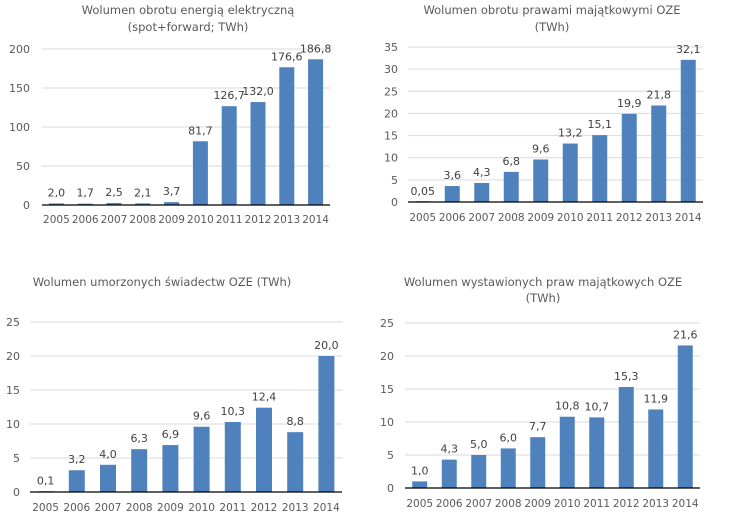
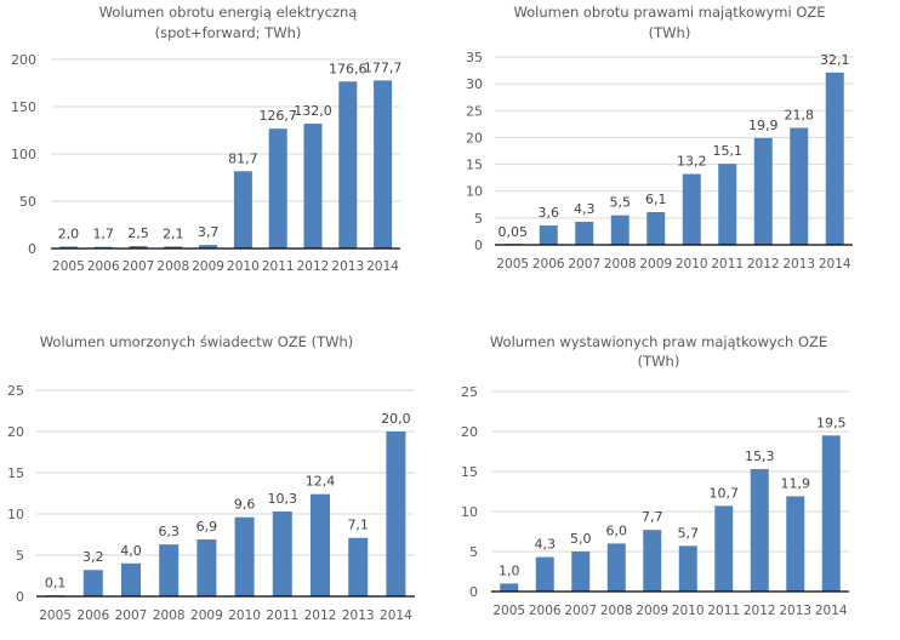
Wolumen obrotu energią elektryczną/2014: 186,8 -> 177,7
Wolumen obrotu prawami majątkowymi OZE/2008: 6,8 -> 5,5
Wolumen obrotu prawami majątkowymi OZE/2009: 9,6 -> 6,1
Wolumen umorzonych świadectw OZE (TWh)/2013: 8,8 -> 7,1
Wolumen wystawionych praw majątkowych OZE/2010: 10,8 -> 5,7
Wolumen wystawionych praw majątkowych OZE/2014: 21,6 -> 19,5
